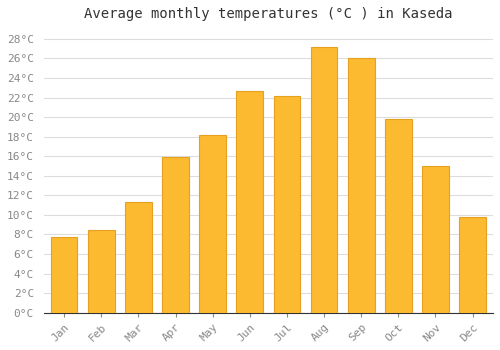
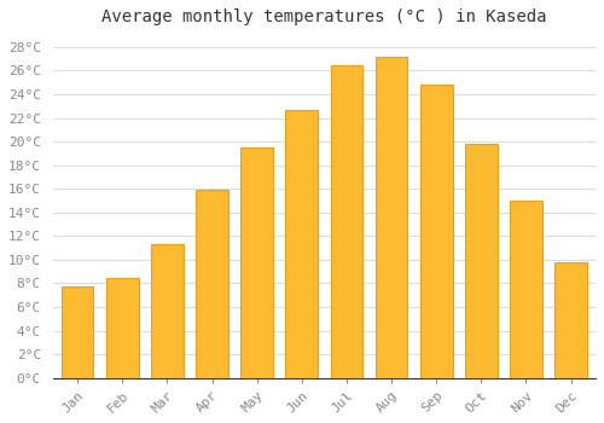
May: 18.2°C -> 19.5°C
Jul: 22.2°C -> 26.5°C
Sep: 26.0°C -> 24.8°C
